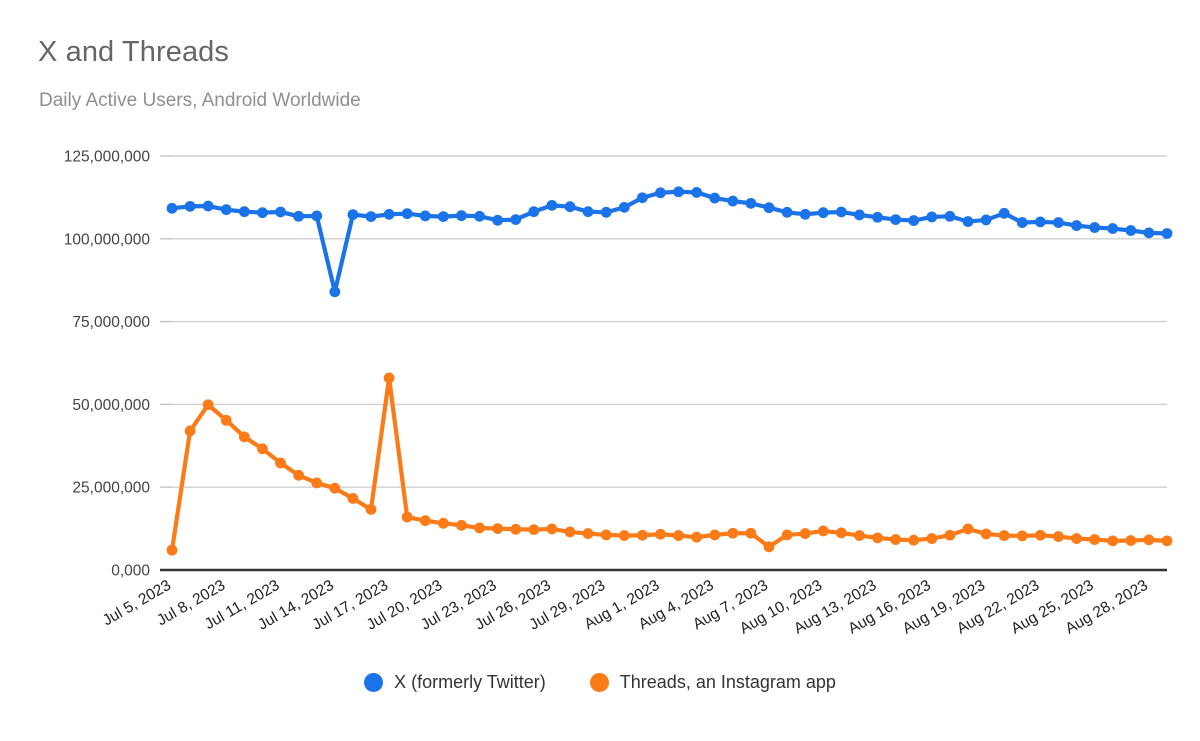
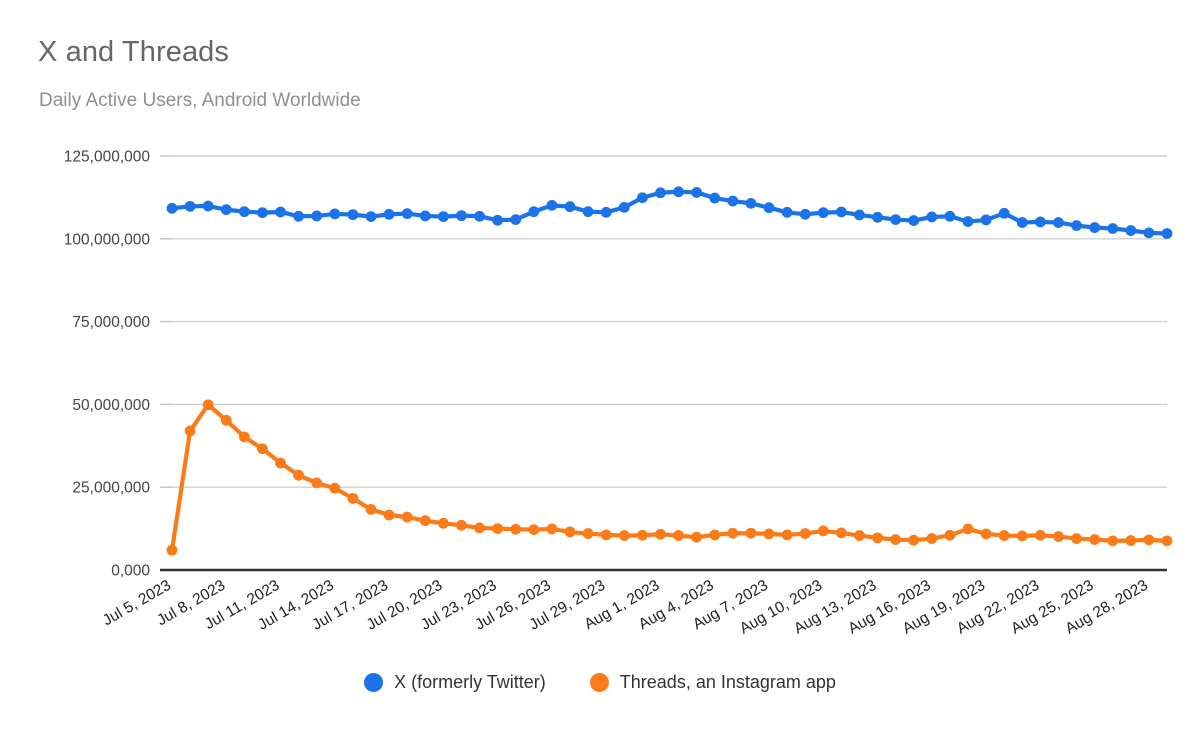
X (formerly Twitter)/Jul 14, 2023: 84000000 -> 108000000
Threads, an Instagram app/Jul 17, 2023: 58000000 -> 17000000
Threads, an Instagram app/Aug 7, 2023: 7000000 -> 11000000
